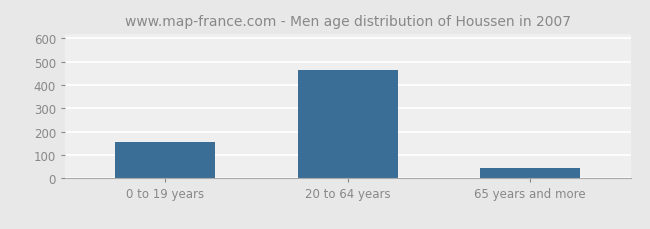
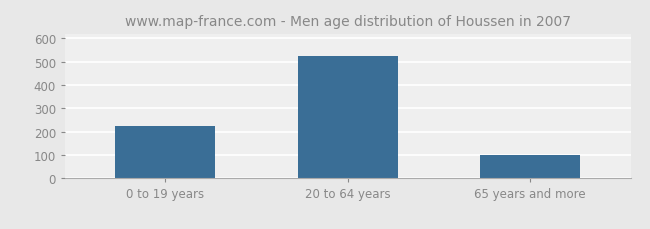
0 to 19 years: 155 -> 224
20 to 64 years: 465 -> 524
65 years and more: 45 -> 101
